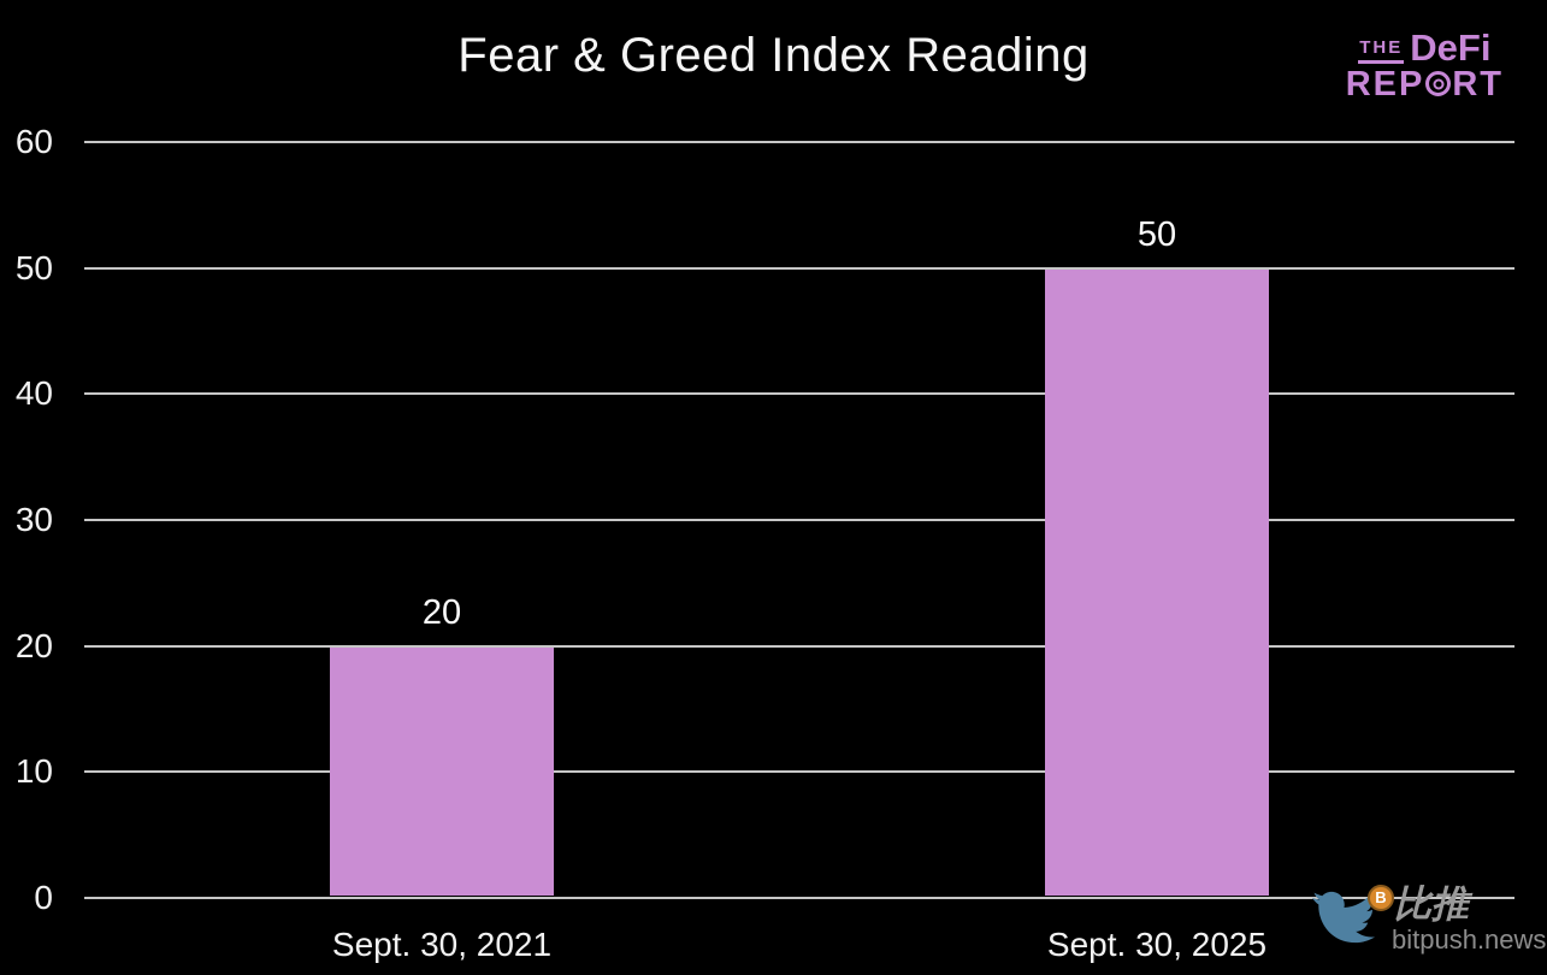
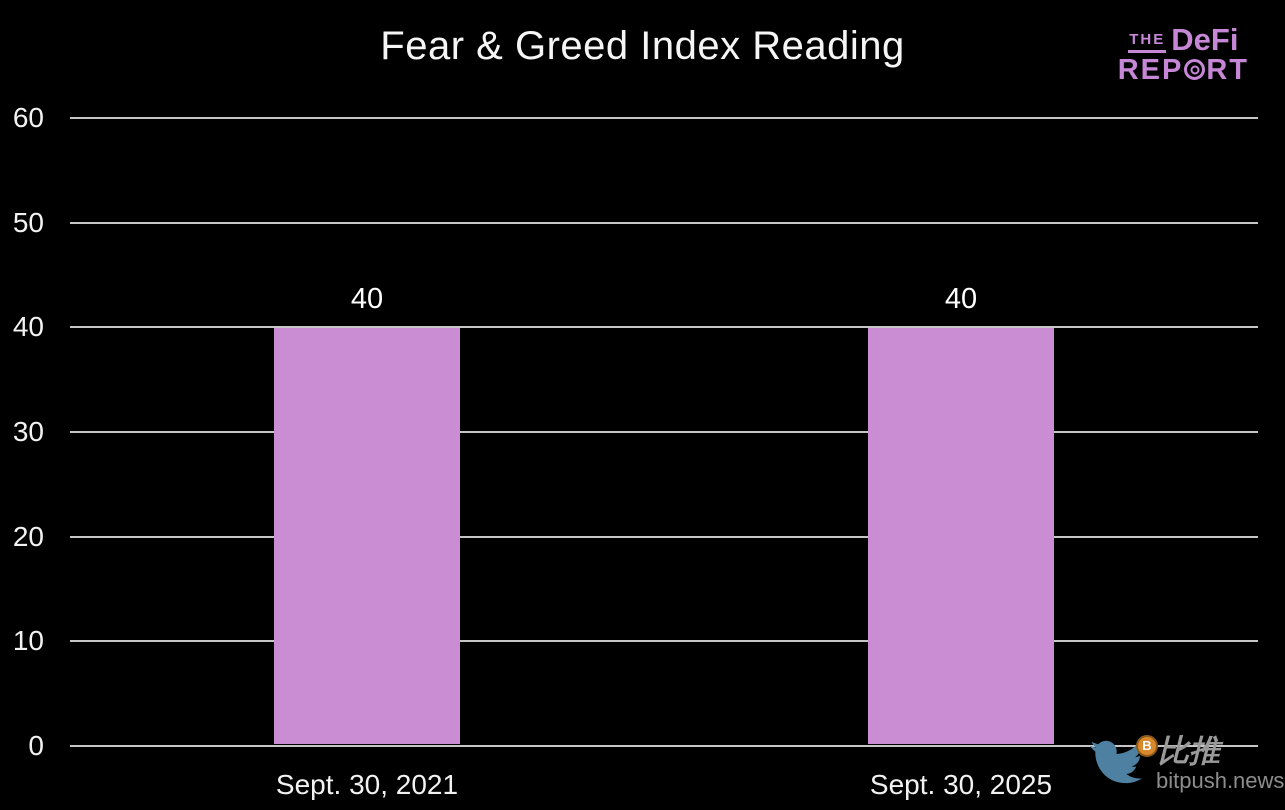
Sept. 30, 2021: 20 -> 40
Sept. 30, 2025: 50 -> 40
